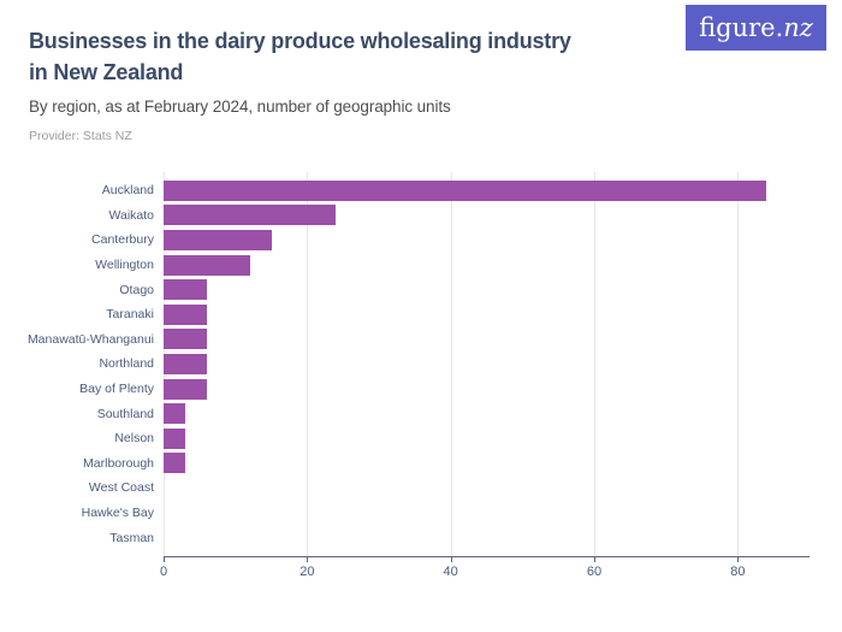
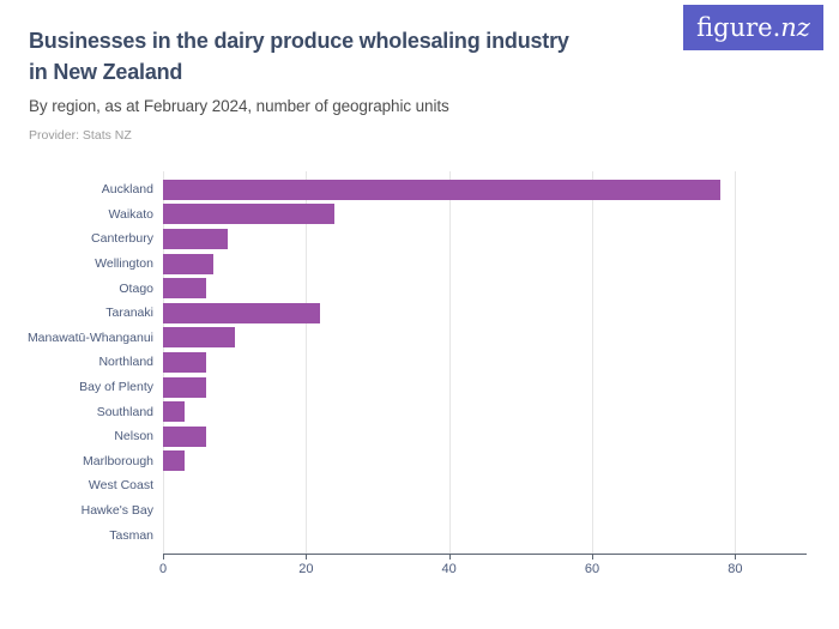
Auckland: 84 -> 78
Canterbury: 15 -> 9
Wellington: 12 -> 7
Taranaki: 6 -> 22
Manawatū-Whanganui: 6 -> 10
Nelson: 3 -> 6
